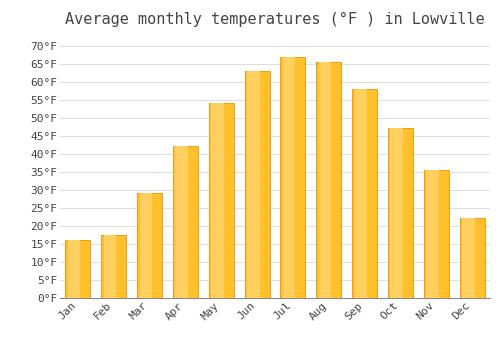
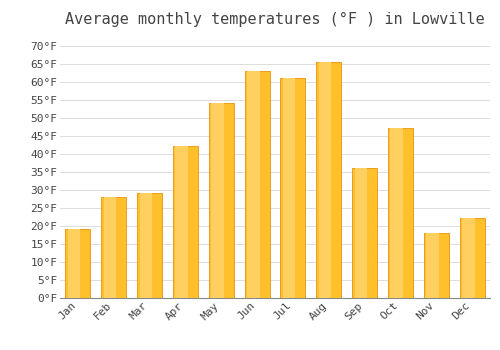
Jan: 16.0°F -> 19.0°F
Feb: 17.5°F -> 28.0°F
Jul: 67.0°F -> 61.0°F
Sep: 58.0°F -> 36.0°F
Nov: 35.5°F -> 18.0°F
